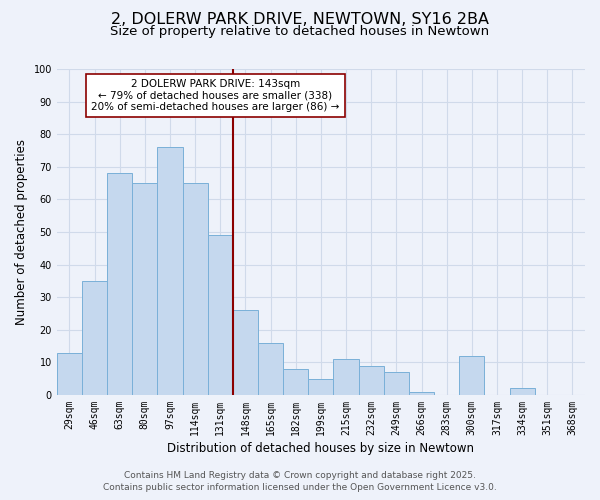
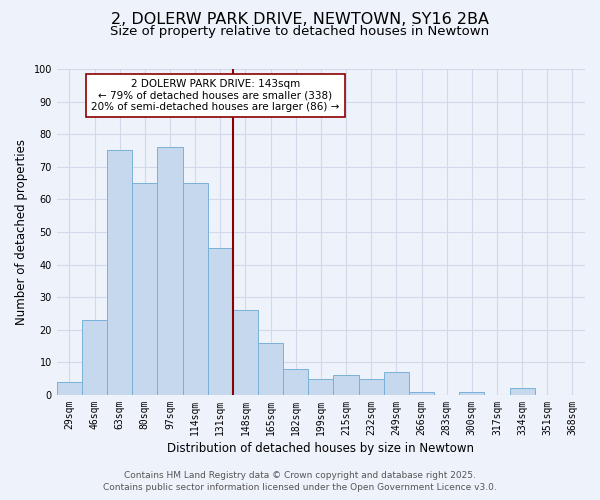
29sqm: 13 -> 4
46sqm: 35 -> 23
63sqm: 68 -> 75
131sqm: 49 -> 45
215sqm: 11 -> 6
232sqm: 9 -> 5
300sqm: 12 -> 1
